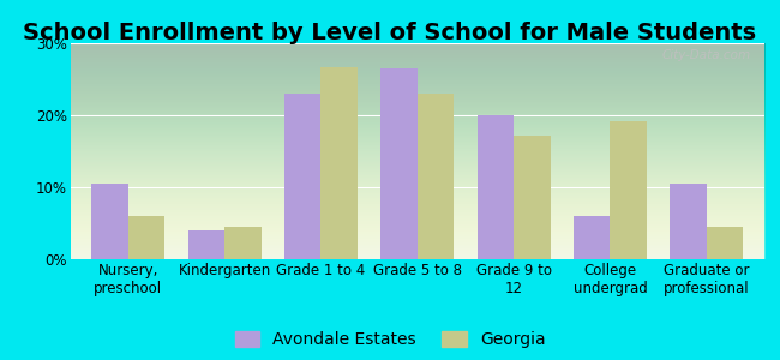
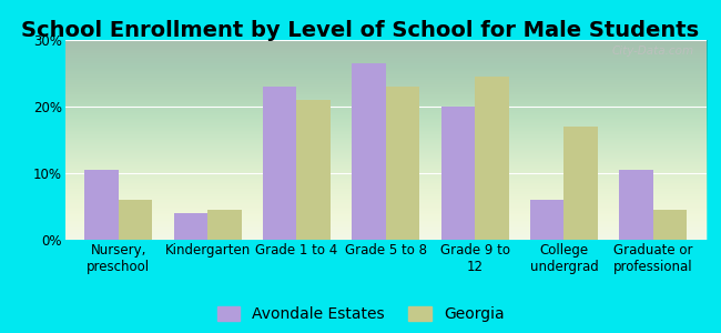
Georgia/Grade 1 to 4: 26.6% -> 21.0%
Georgia/Grade 9 to 12: 17.2% -> 24.5%
Georgia/College undergrad: 19.2% -> 17.0%
